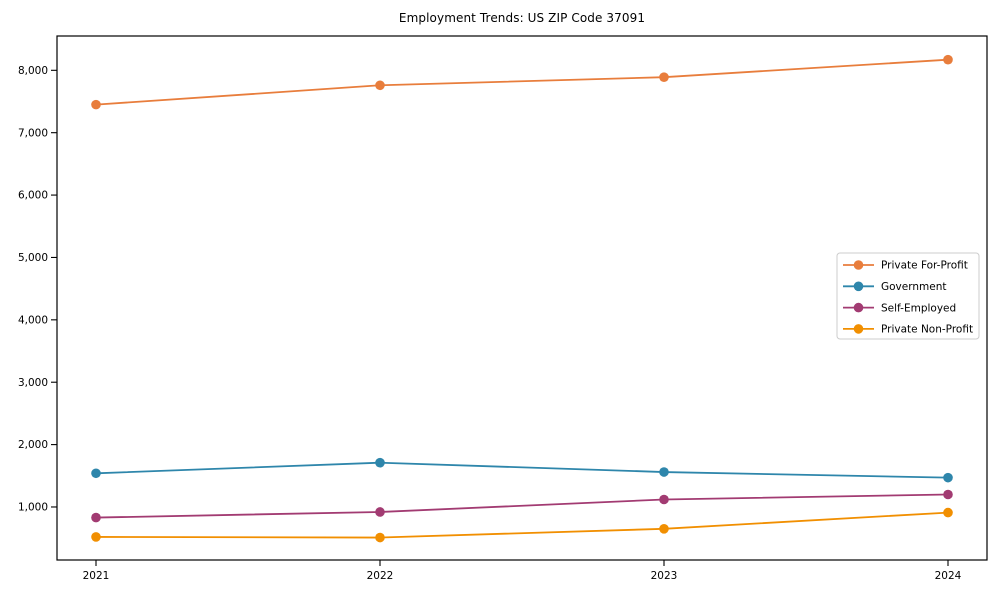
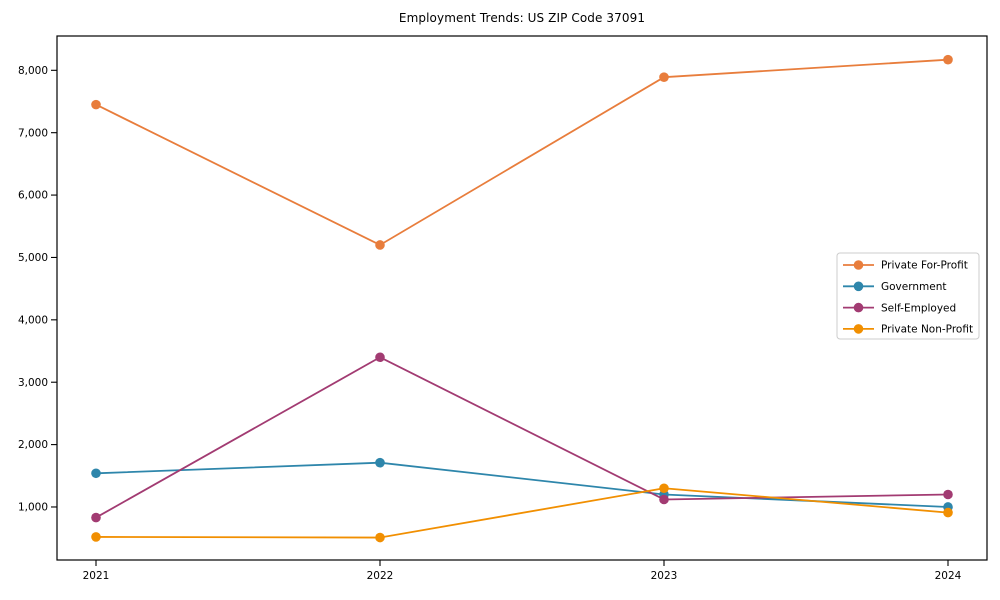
Private For-Profit/2022: 7800 -> 5200
Self-Employed/2022: 900 -> 3400
Government/2023: 1600 -> 1200
Private Non-Profit/2023: 600 -> 1300
Government/2024: 1500 -> 1000
